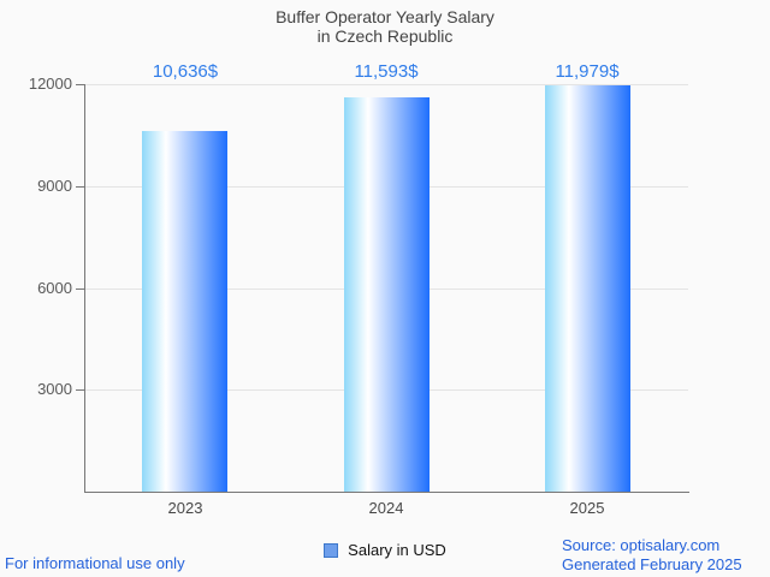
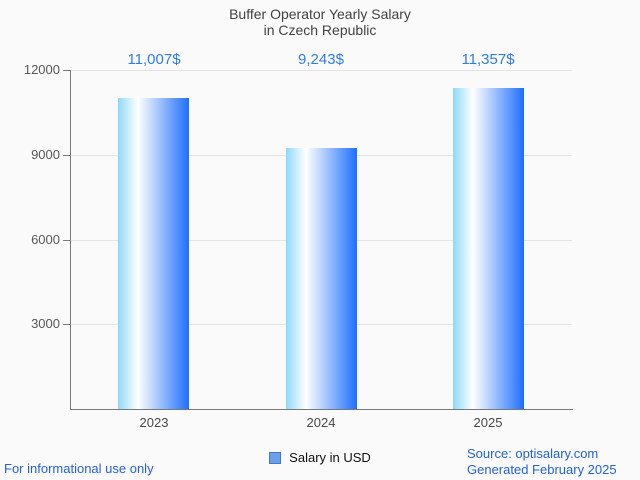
2023: 10,636 -> 11,007
2024: 11,593 -> 9,243
2025: 11,979 -> 11,357
